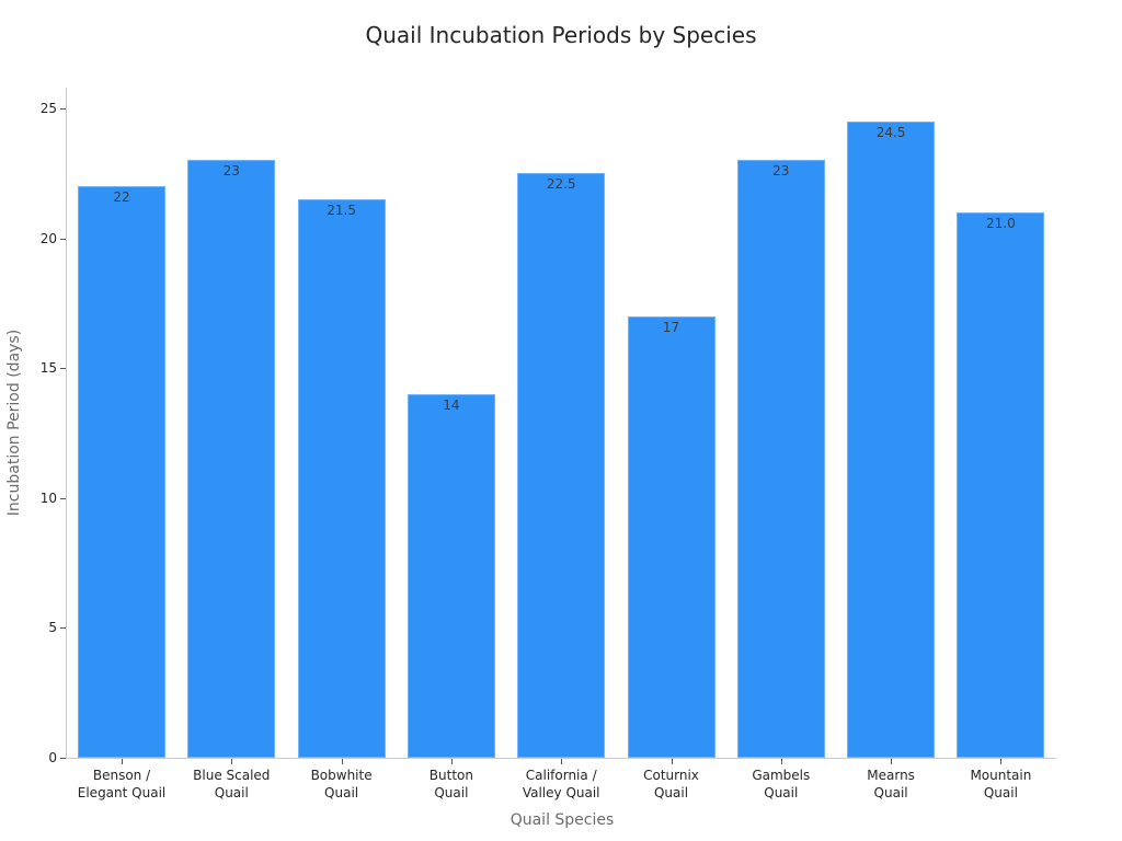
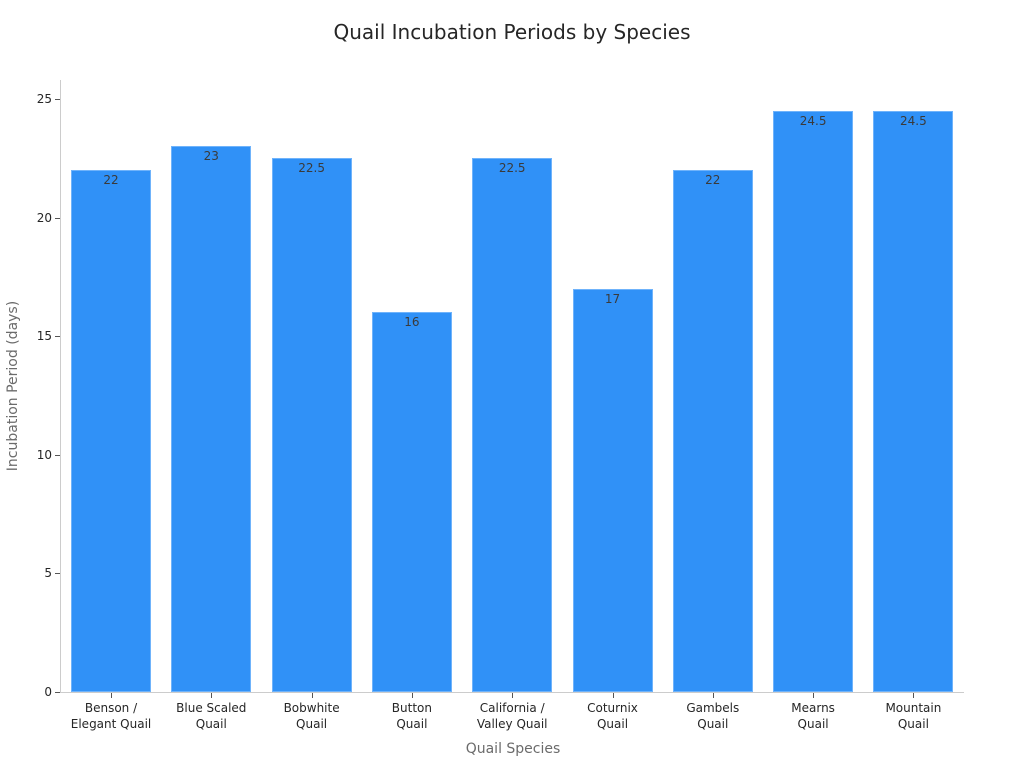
Bobwhite Quail: 21.5 -> 22.5
Button Quail: 14 -> 16
Gambels Quail: 23 -> 22
Mountain Quail: 21.0 -> 24.5
